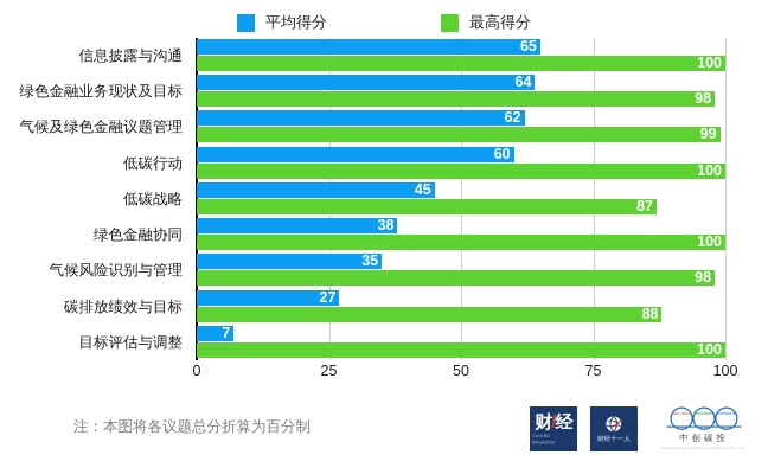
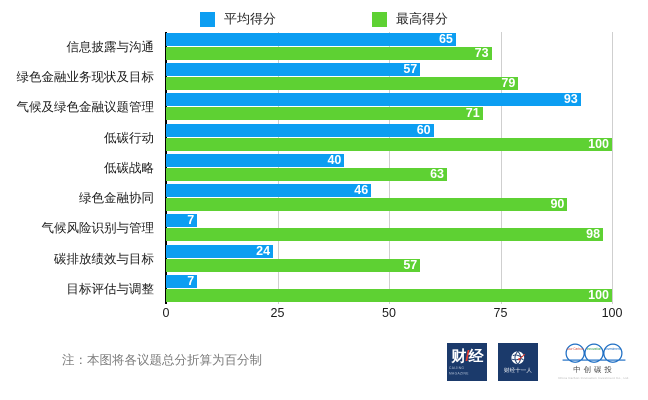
最高得分/信息披露与沟通: 100 -> 73
平均得分/绿色金融业务现状及目标: 64 -> 57
最高得分/绿色金融业务现状及目标: 98 -> 79
平均得分/气候及绿色金融议题管理: 62 -> 93
最高得分/气候及绿色金融议题管理: 99 -> 71
平均得分/低碳战略: 45 -> 40
最高得分/低碳战略: 87 -> 63
平均得分/绿色金融协同: 38 -> 46
最高得分/绿色金融协同: 100 -> 90
平均得分/气候风险识别与管理: 35 -> 7
平均得分/碳排放绩效与目标: 27 -> 24
最高得分/碳排放绩效与目标: 88 -> 57
